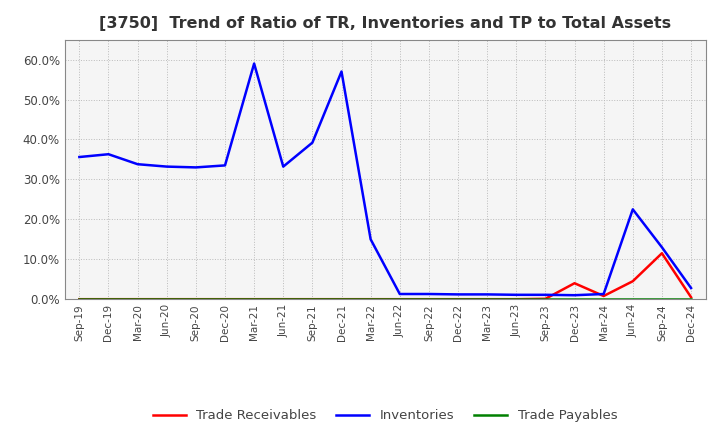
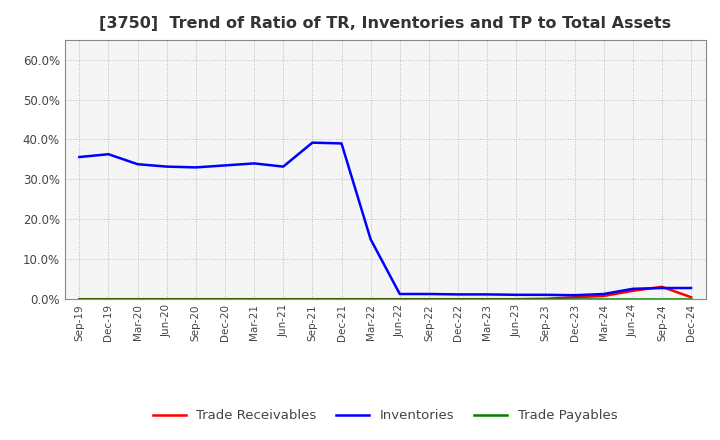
Inventories/Mar-21: 59.0% -> 34.0%
Inventories/Dec-21: 57.0% -> 39.0%
Trade Receivables/Dec-23: 4.0% -> 0.5%
Trade Receivables/Jun-24: 4.5% -> 2.1%
Inventories/Jun-24: 22.5% -> 2.6%
Trade Receivables/Sep-24: 11.5% -> 3.1%
Inventories/Sep-24: 13.0% -> 2.8%
